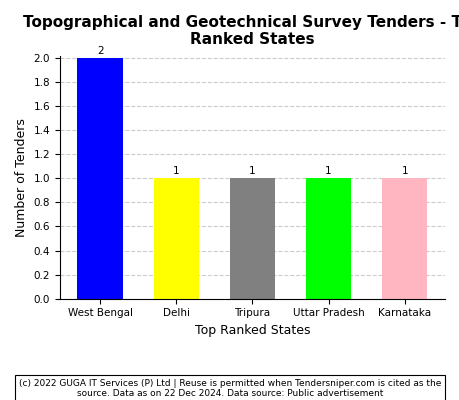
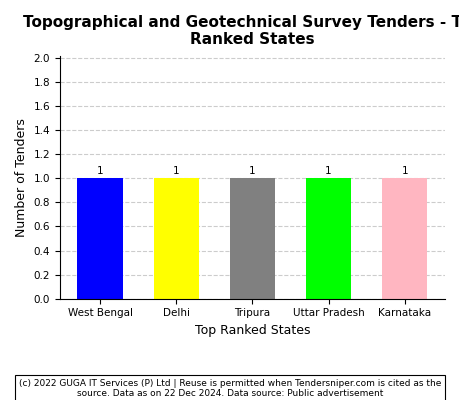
West Bengal: 2 -> 1
